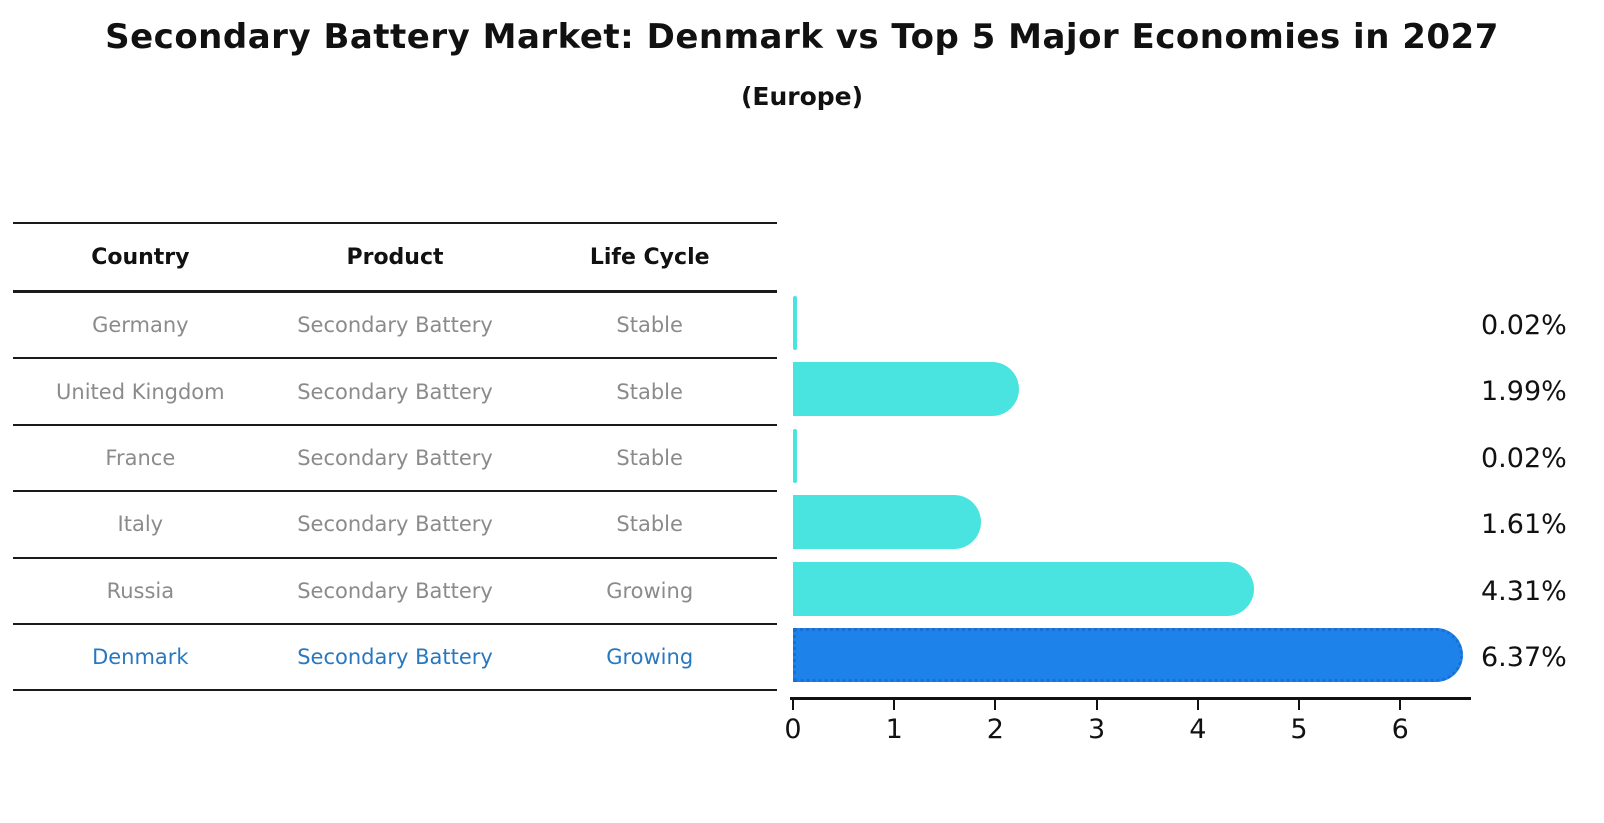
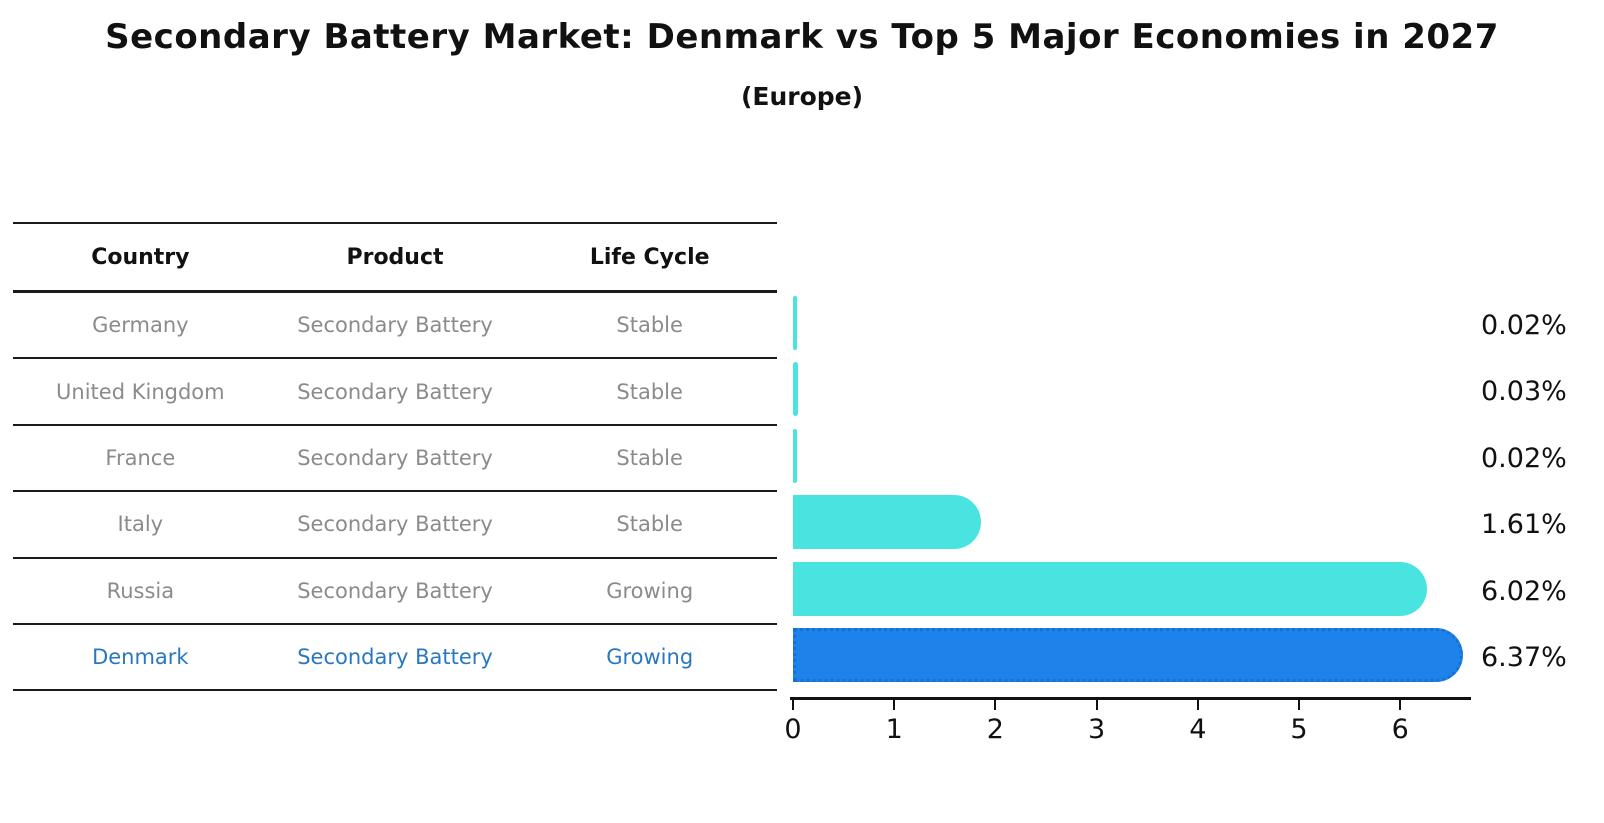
United Kingdom: 1.99% -> 0.03%
Russia: 4.31% -> 6.02%
